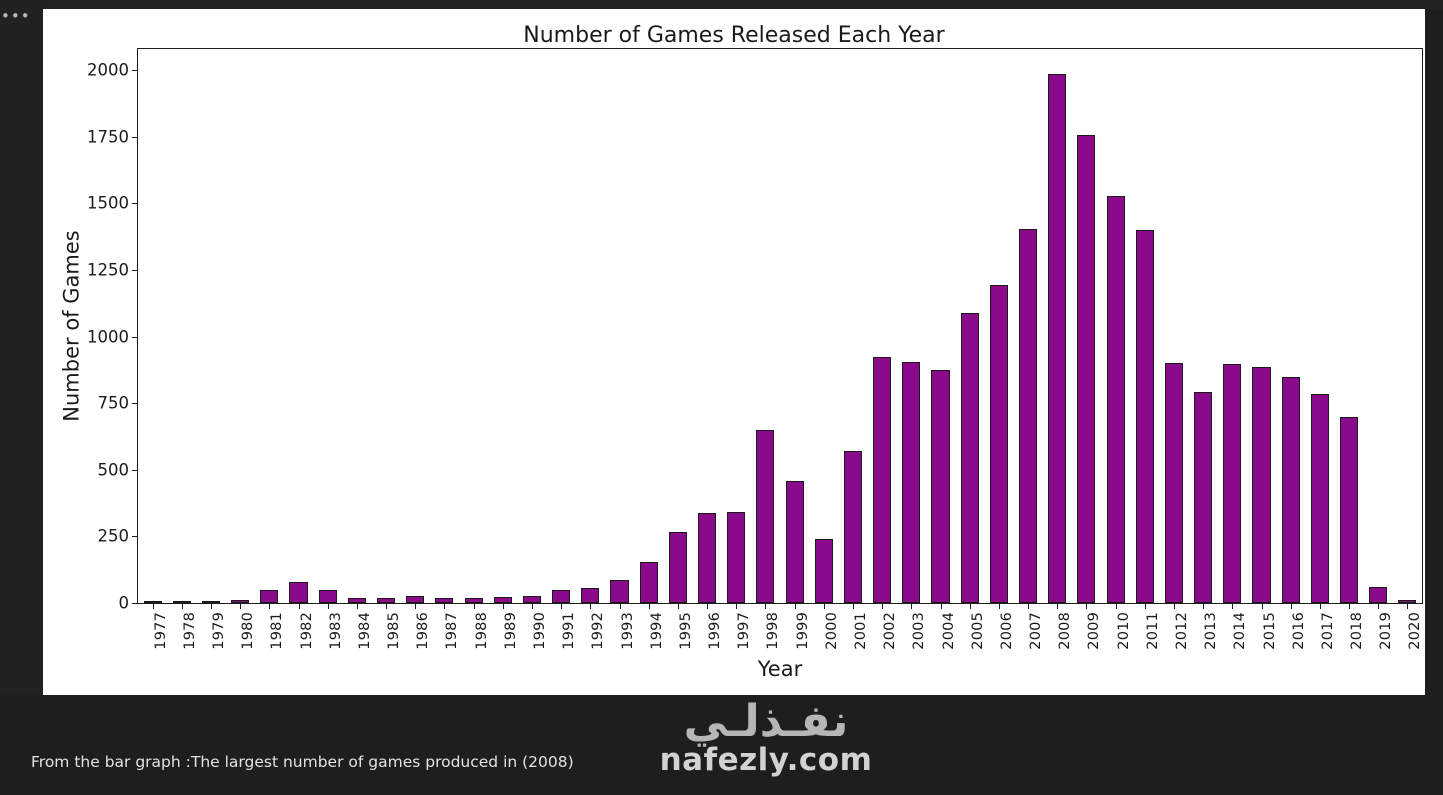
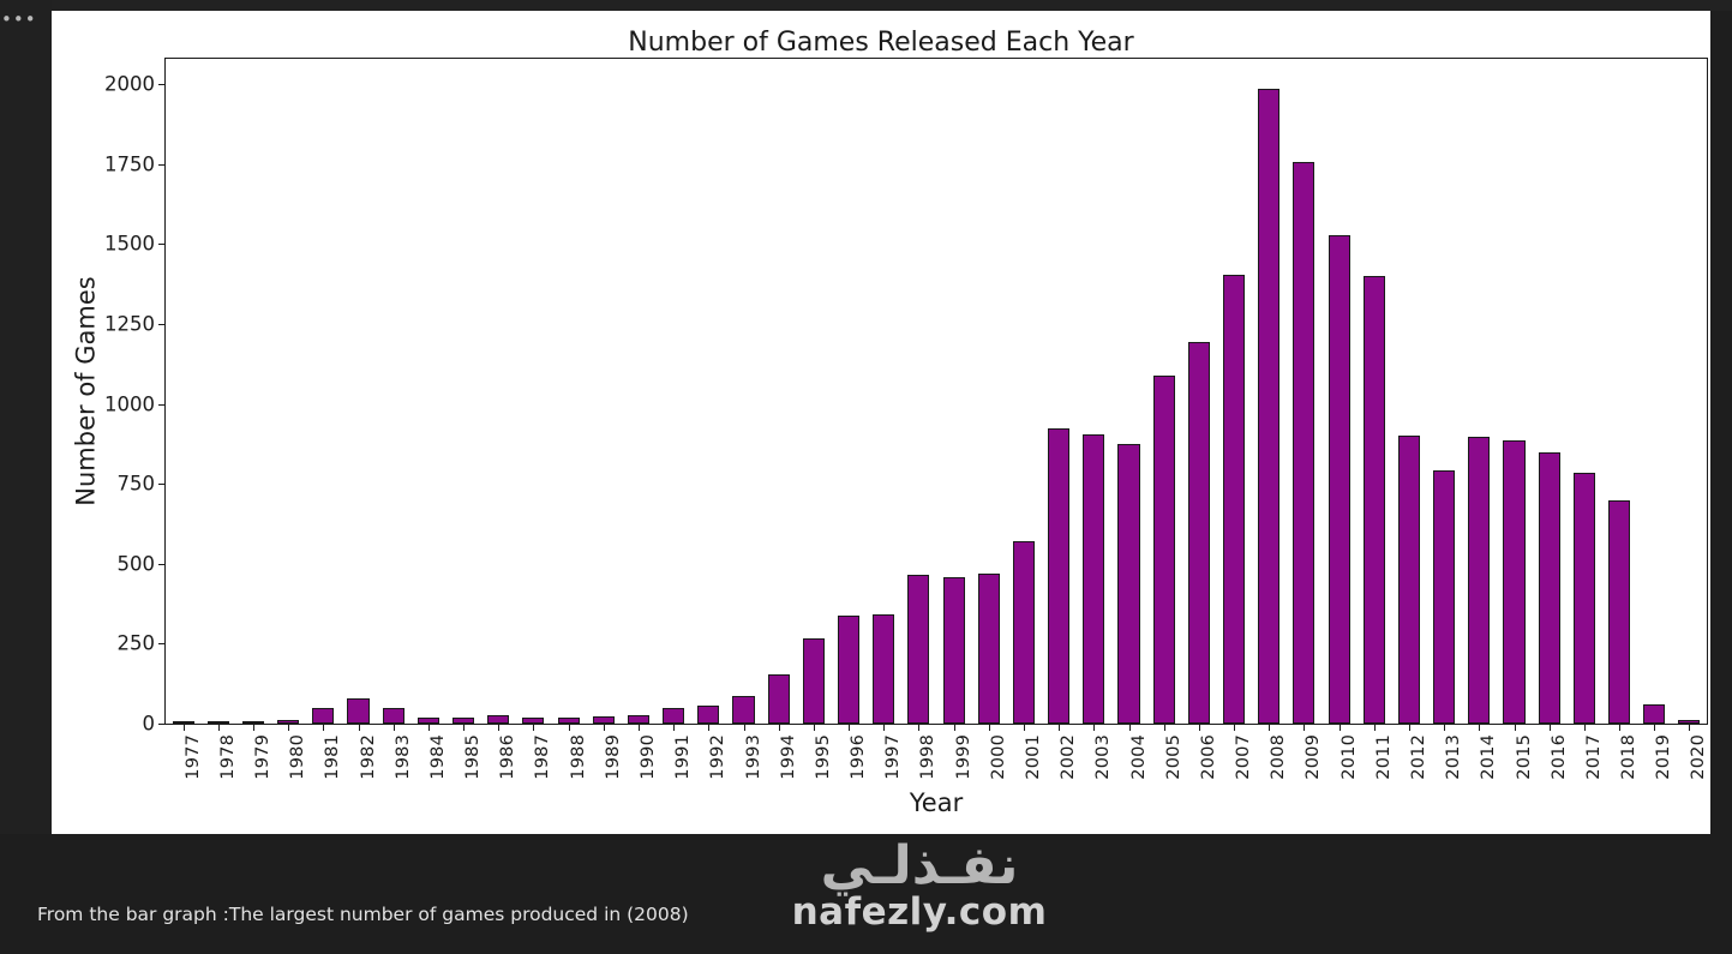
1998: 650 -> 460
2000: 240 -> 470
